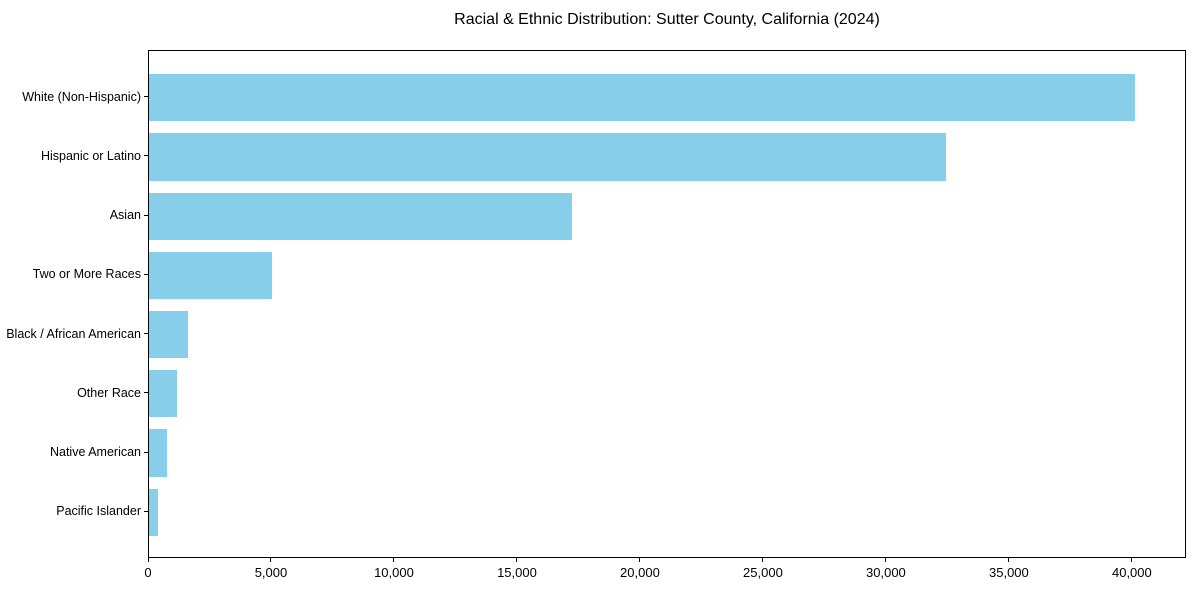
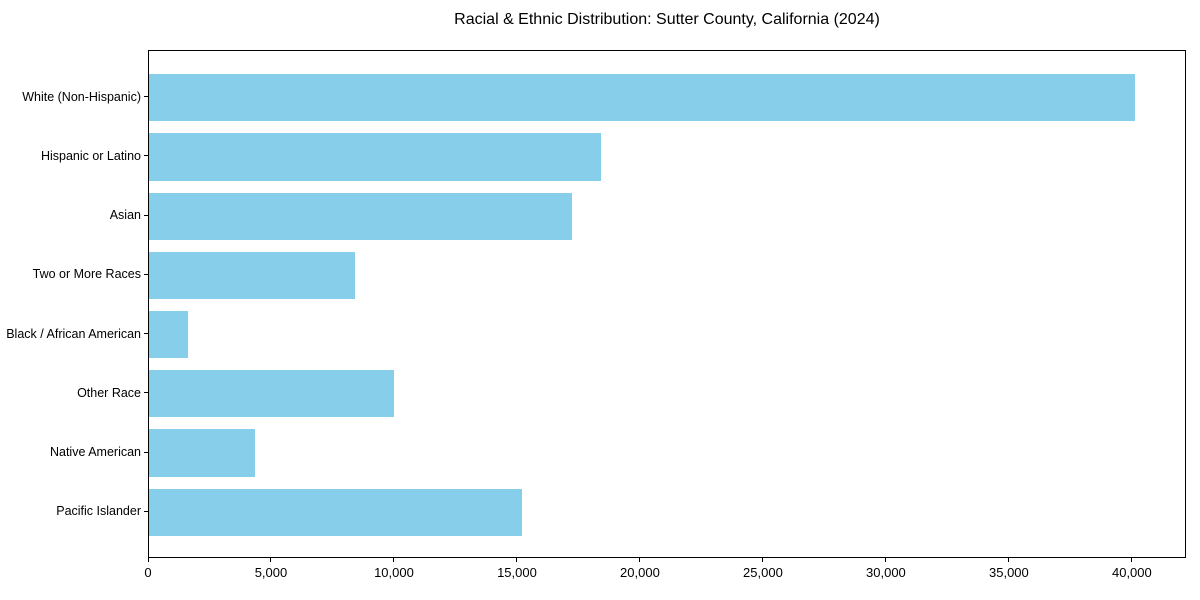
Hispanic or Latino: 32400 -> 18400
Two or More Races: 5000 -> 8400
Other Race: 1200 -> 10000
Native American: 700 -> 4300
Pacific Islander: 400 -> 15200
